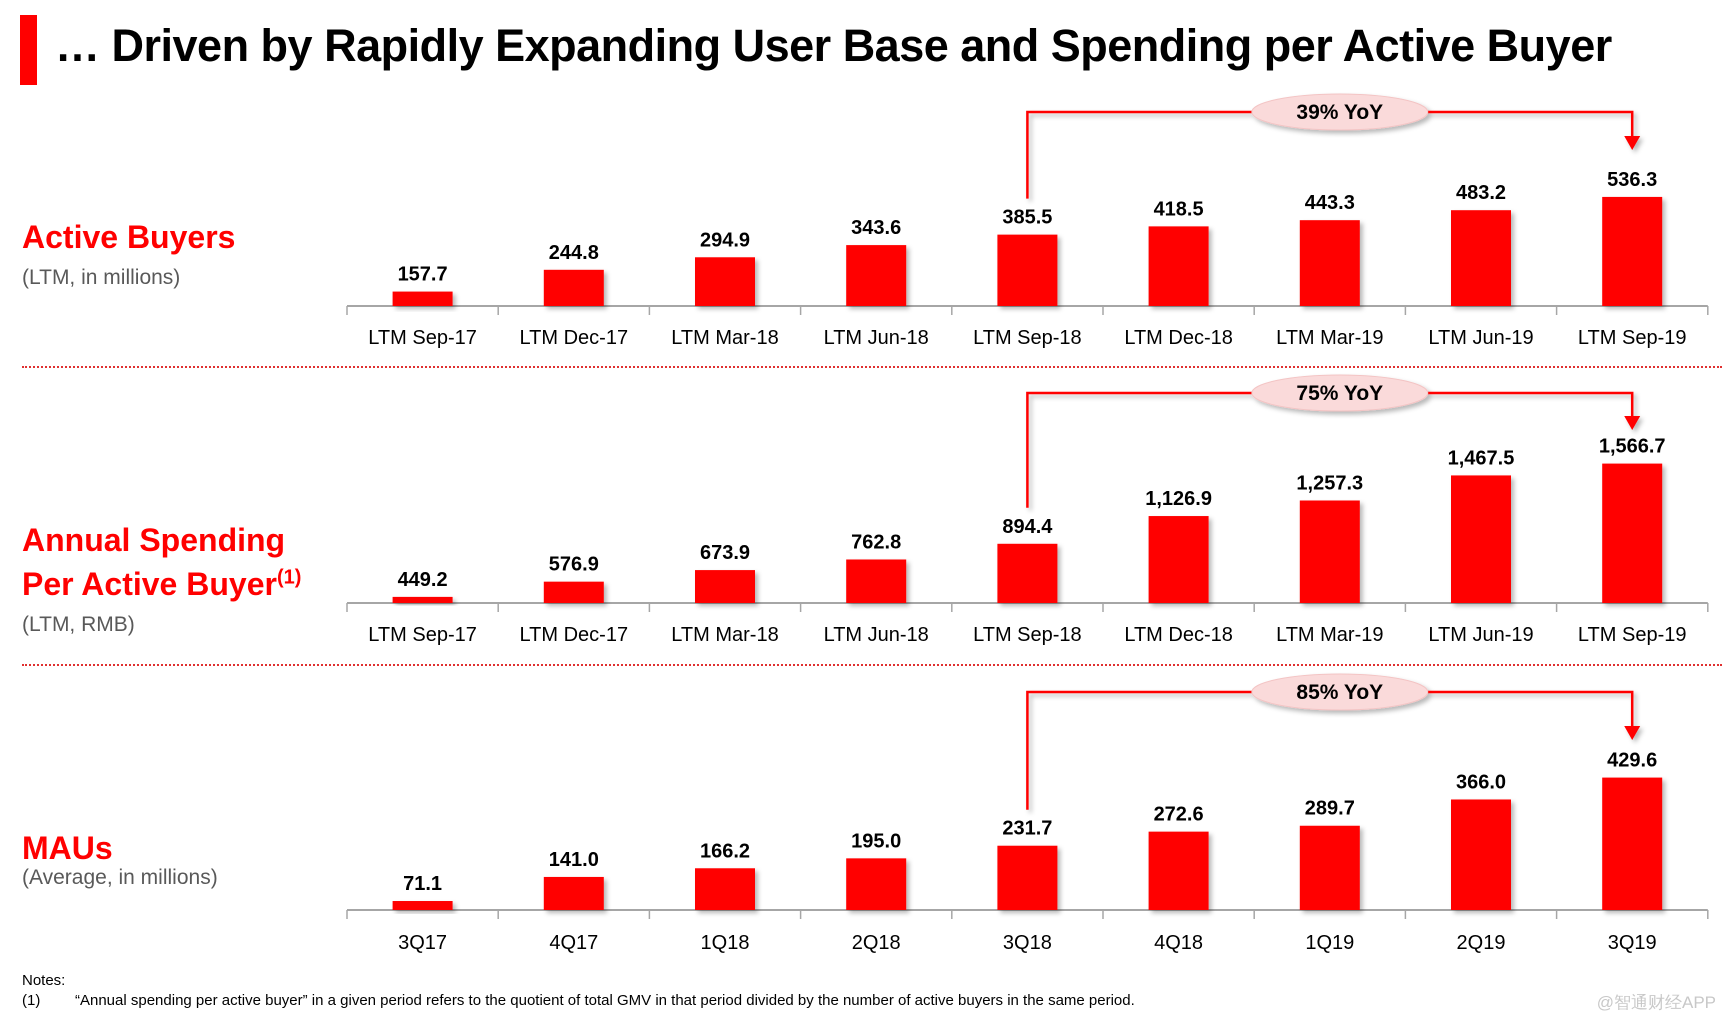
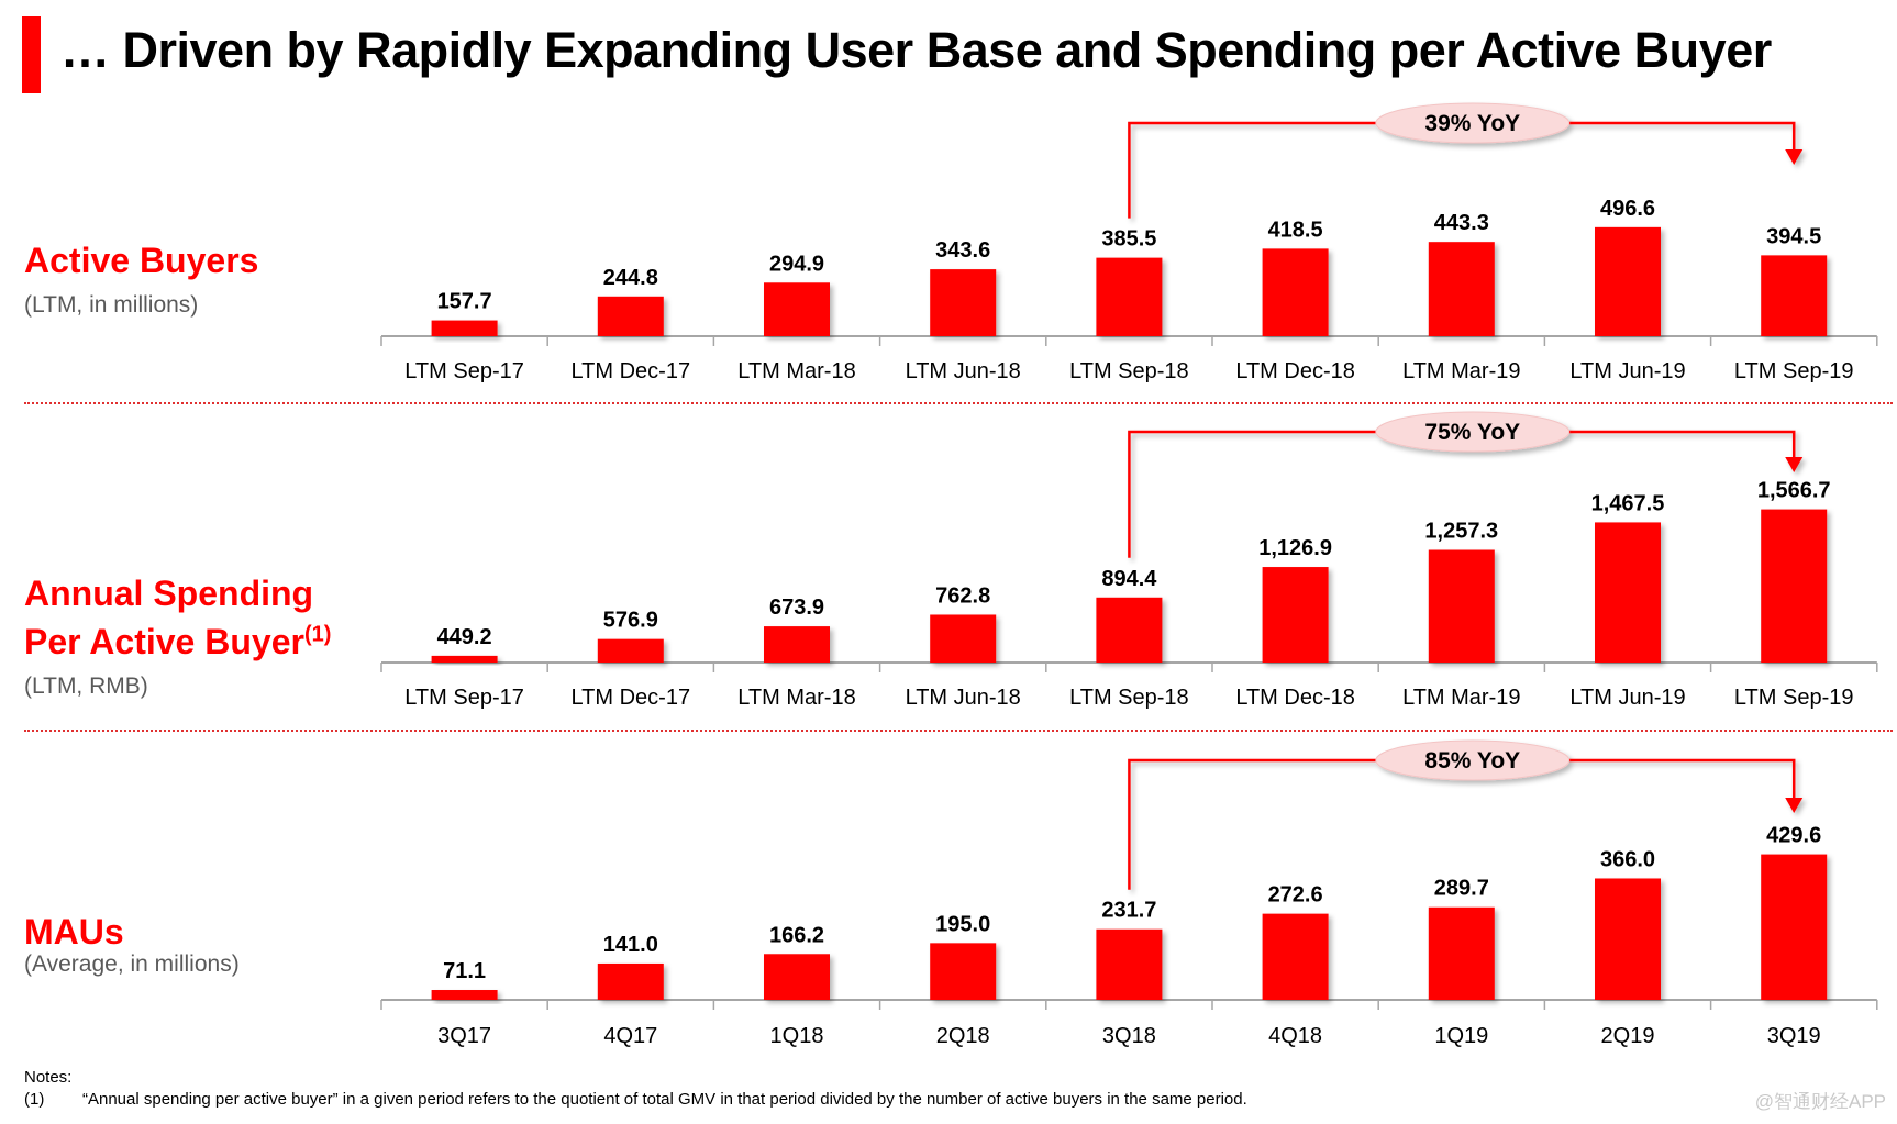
Active Buyers/LTM Jun-19: 483.2 -> 496.6
Active Buyers/LTM Sep-19: 536.3 -> 394.5
